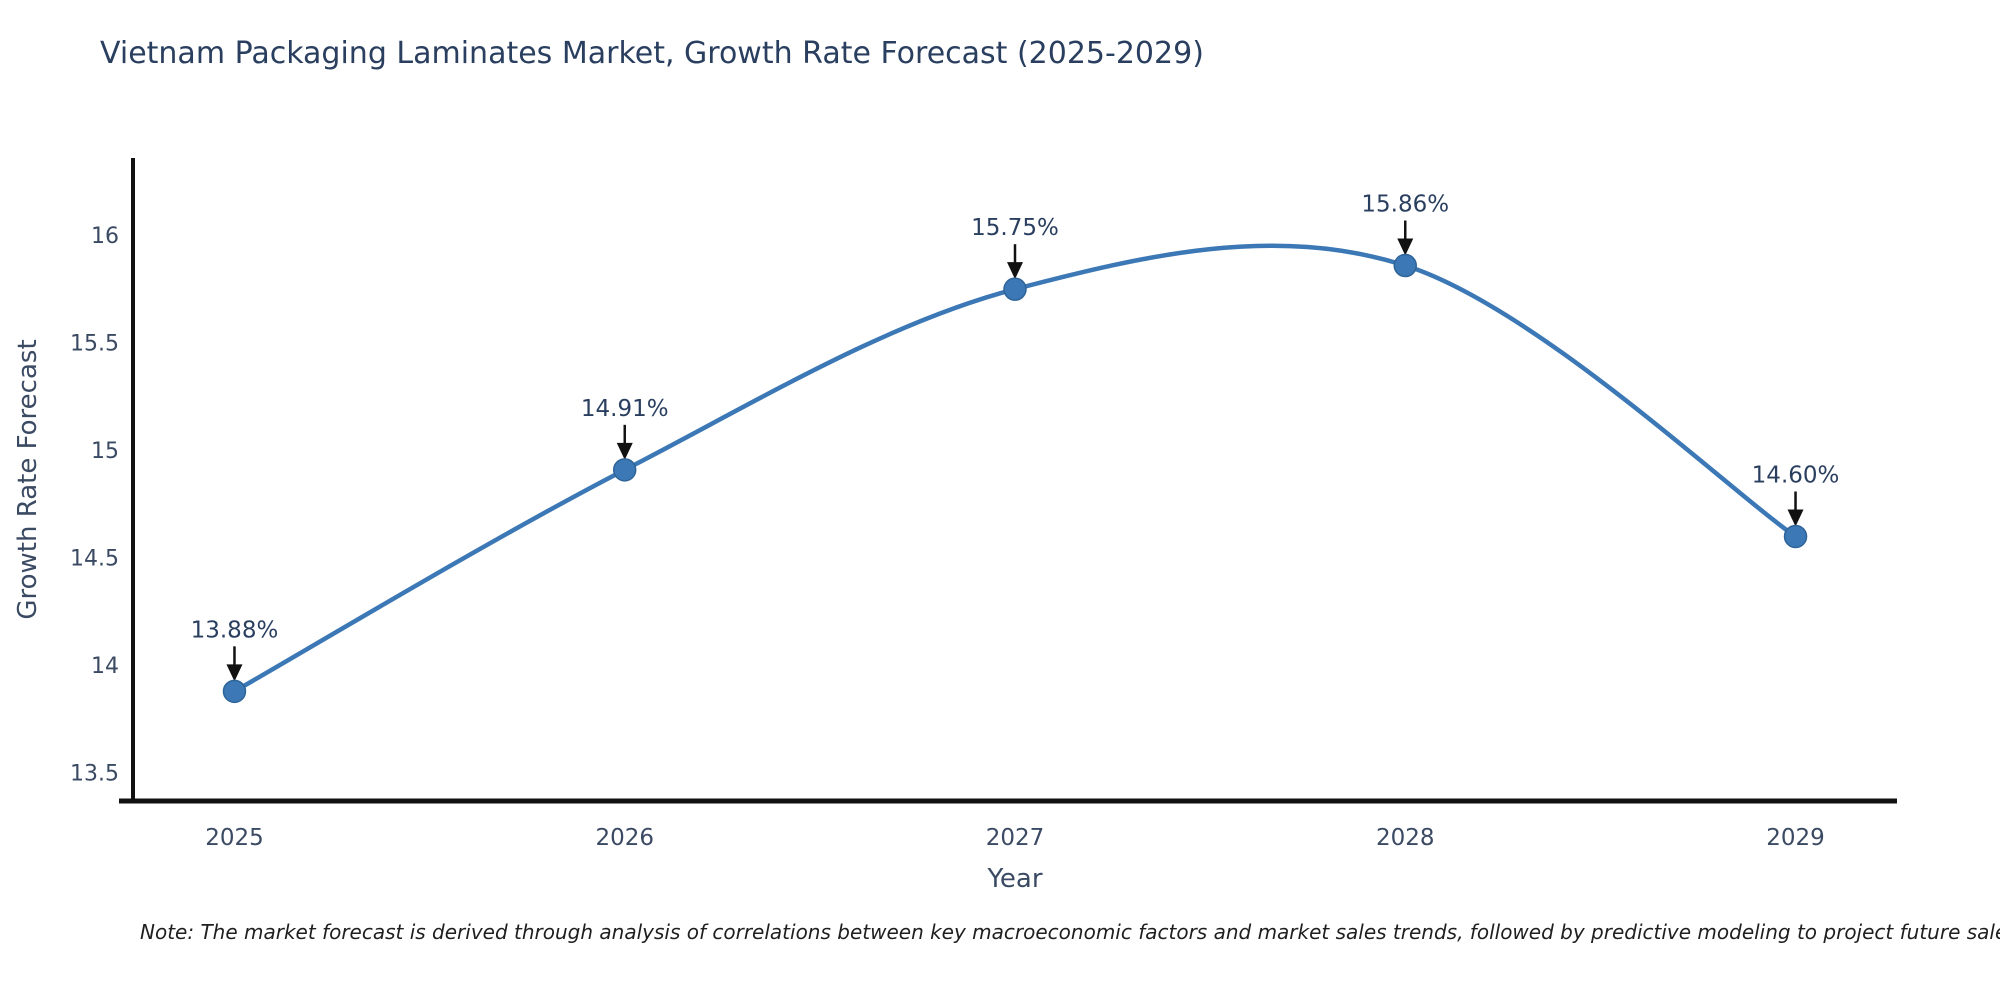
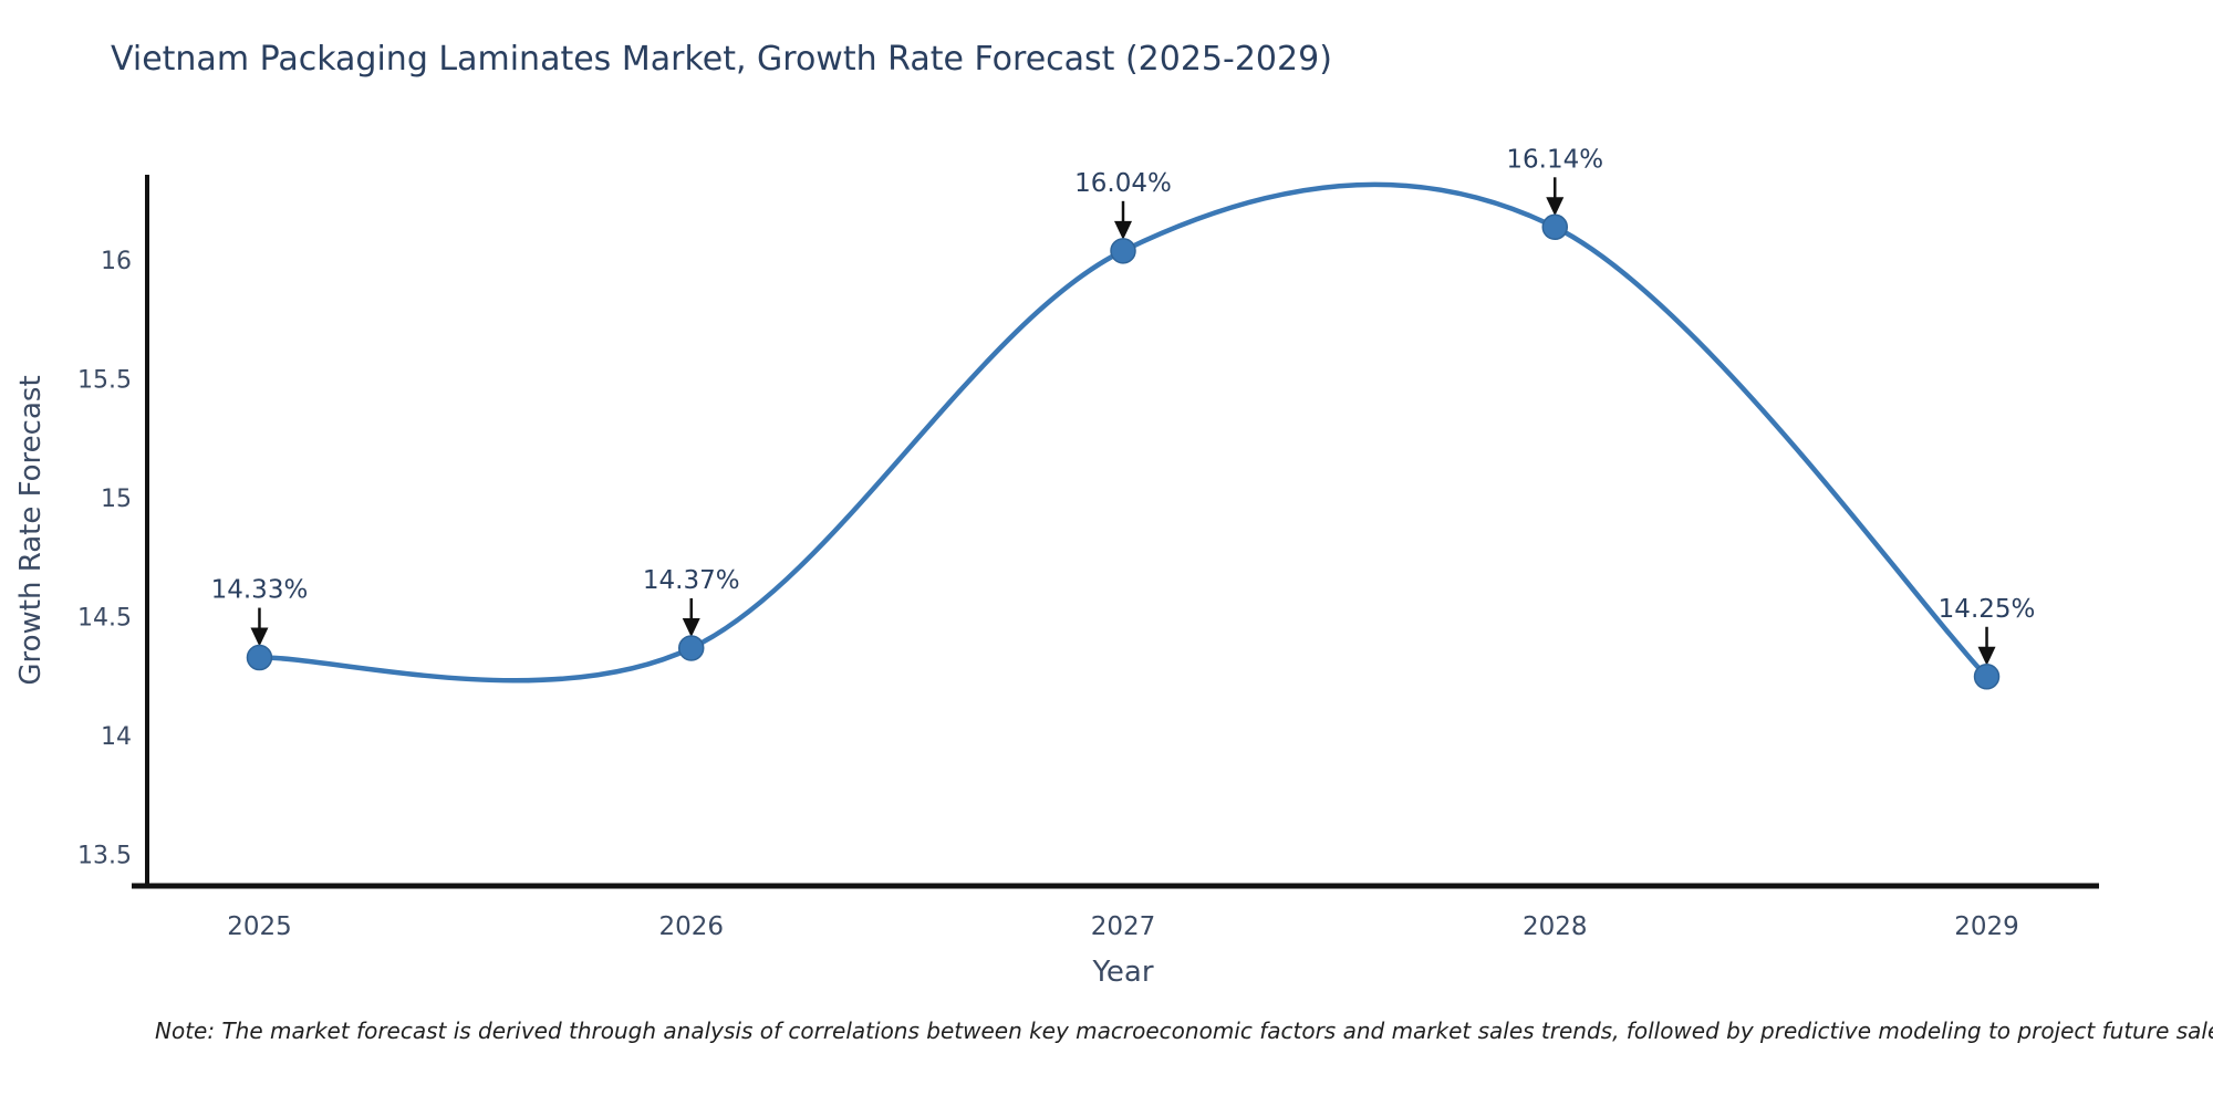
2025: 13.88% -> 14.33%
2026: 14.91% -> 14.37%
2027: 15.75% -> 16.04%
2028: 15.86% -> 16.14%
2029: 14.60% -> 14.25%
